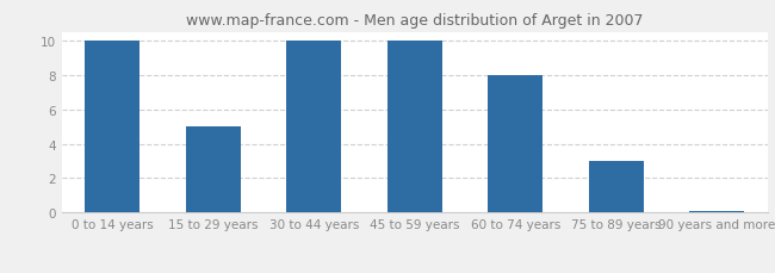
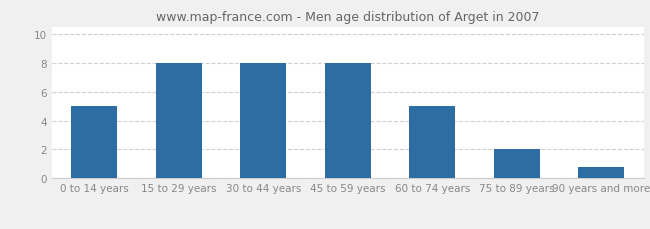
0 to 14 years: 10.0 -> 5.0
15 to 29 years: 5.0 -> 8.0
30 to 44 years: 10.0 -> 8.0
45 to 59 years: 10.0 -> 8.0
60 to 74 years: 8.0 -> 5.0
75 to 89 years: 3.0 -> 2.0
90 years and more: 0.1 -> 0.8
